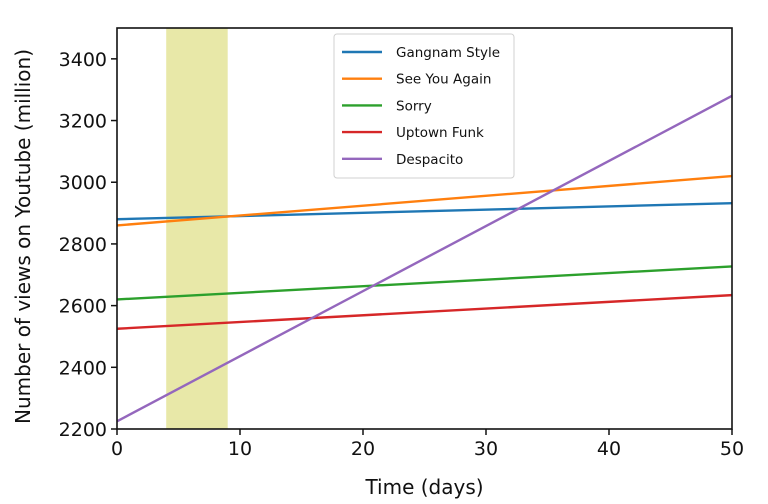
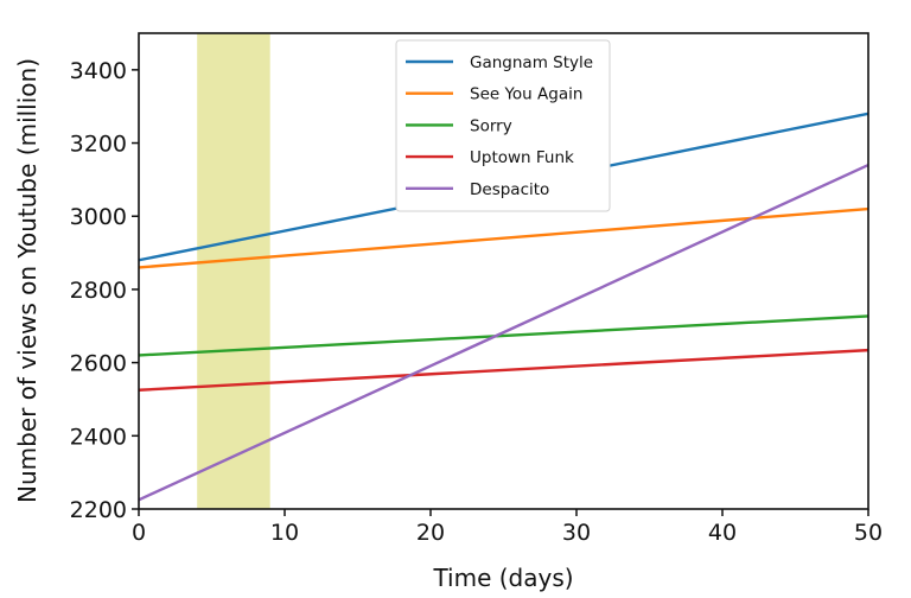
Gangnam Style/50: 2930 -> 3280
Despacito/50: 3280 -> 3140
